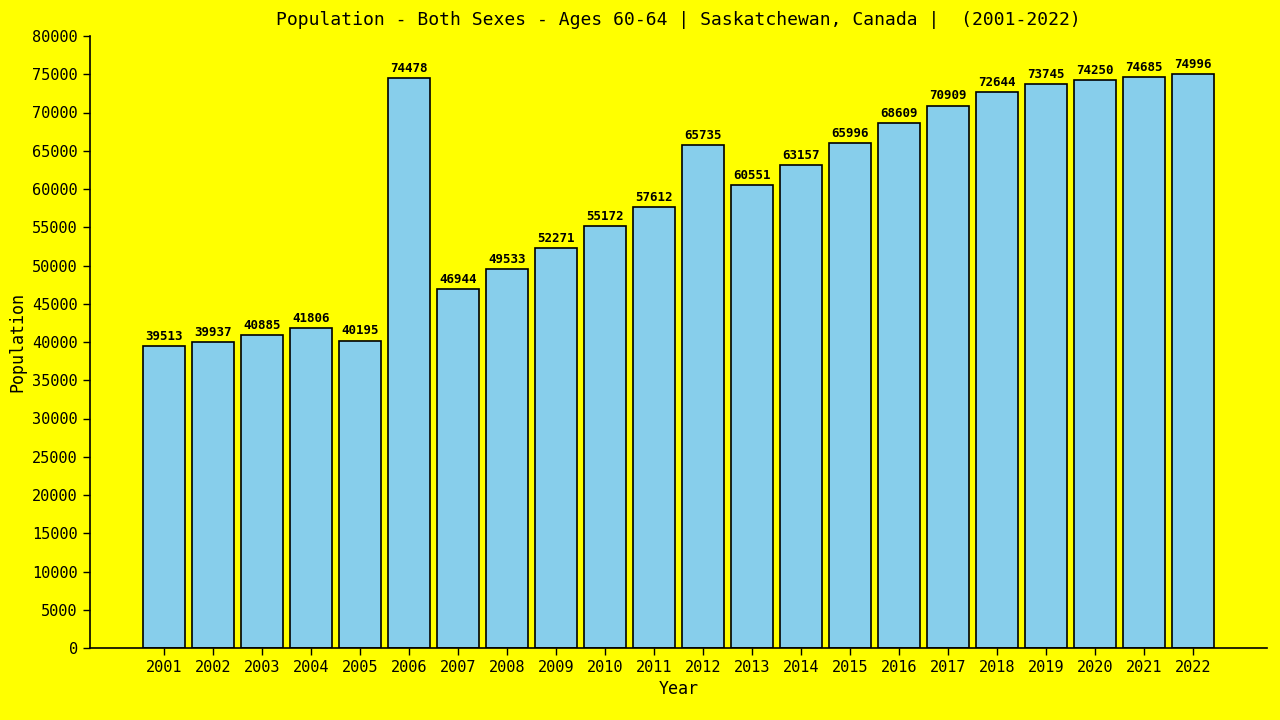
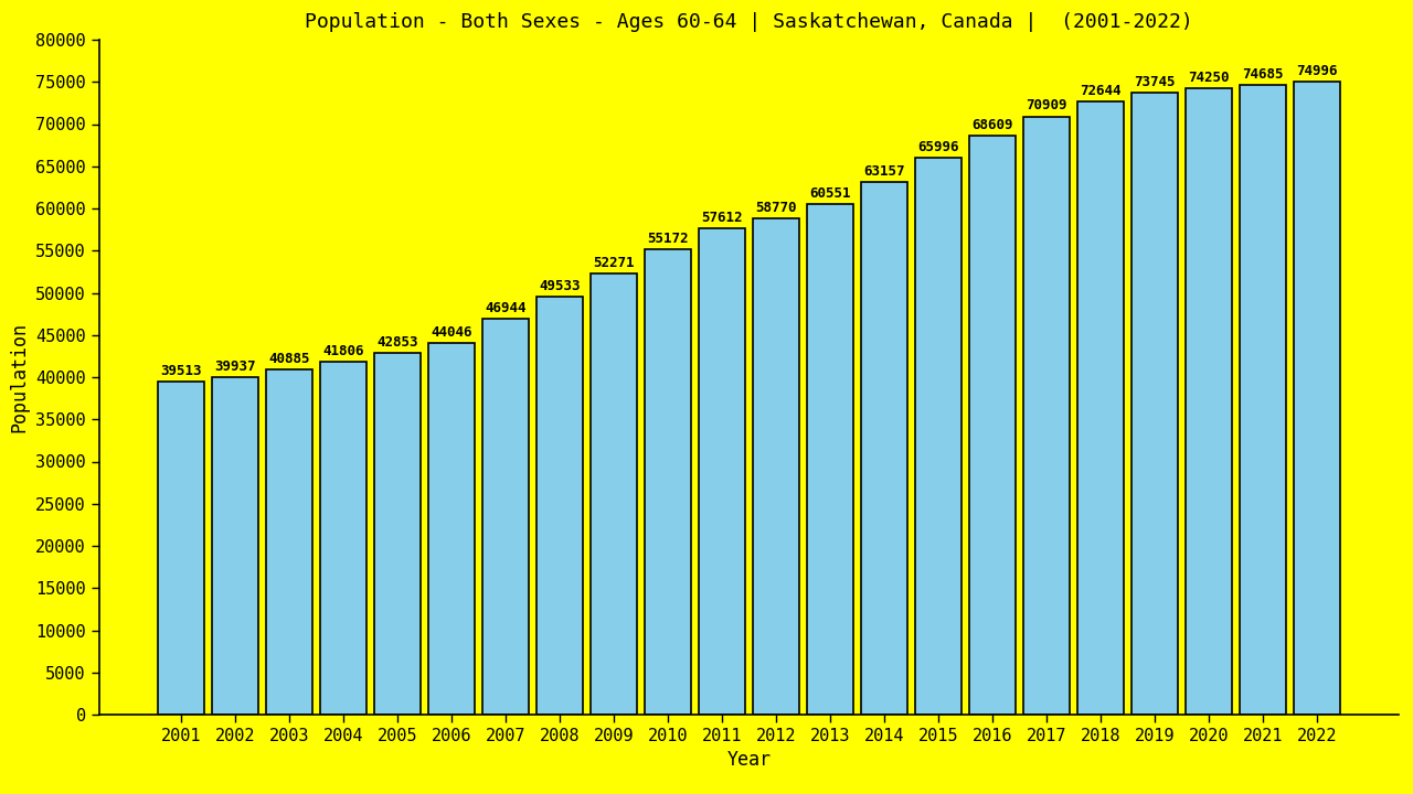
2005: 40195 -> 42853
2006: 74478 -> 44046
2012: 65735 -> 58770
